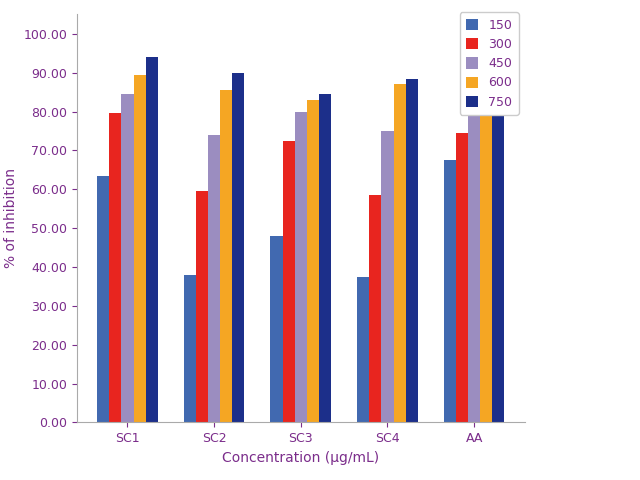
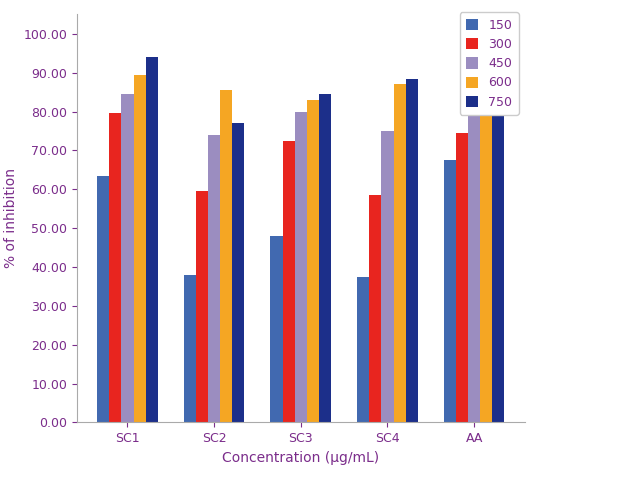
750/SC2: 90.0 -> 77.0
